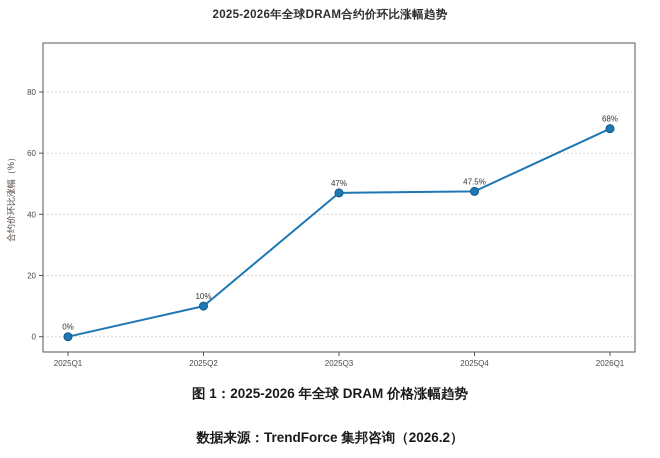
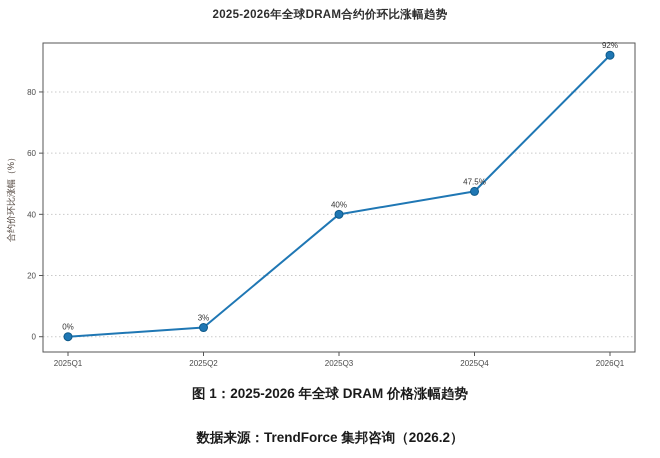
2025Q2: 10% -> 3%
2025Q3: 47% -> 40%
2026Q1: 68% -> 92%
